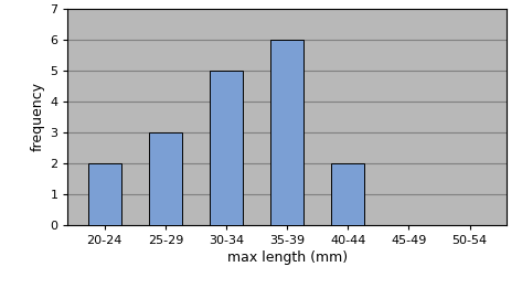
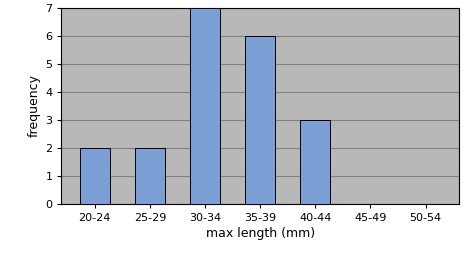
25-29: 3 -> 2
30-34: 5 -> 7
40-44: 2 -> 3
